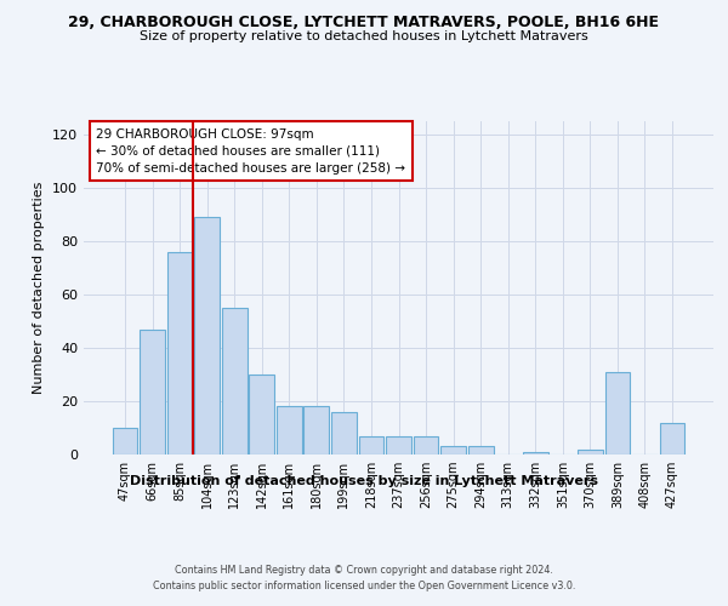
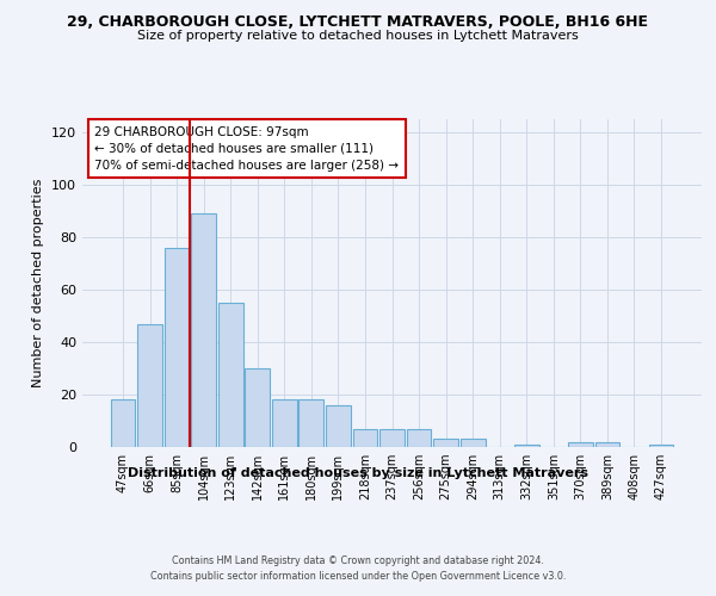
47sqm: 10 -> 18
389sqm: 31 -> 2
427sqm: 12 -> 1
